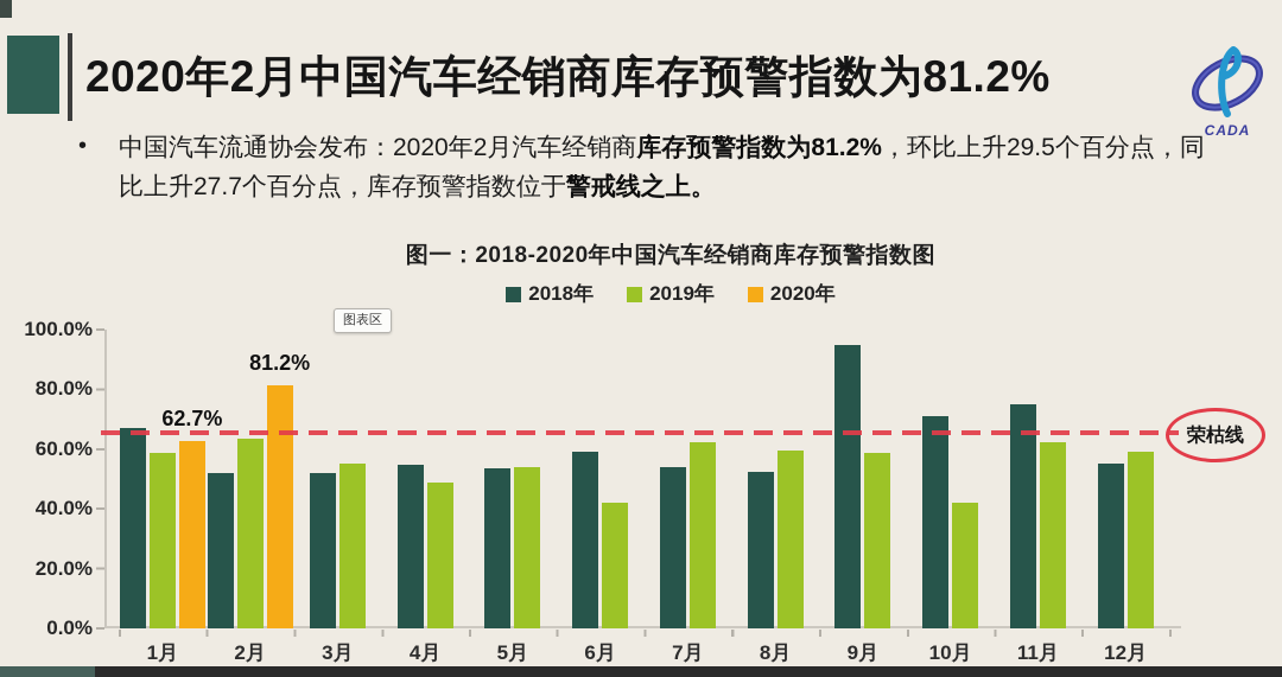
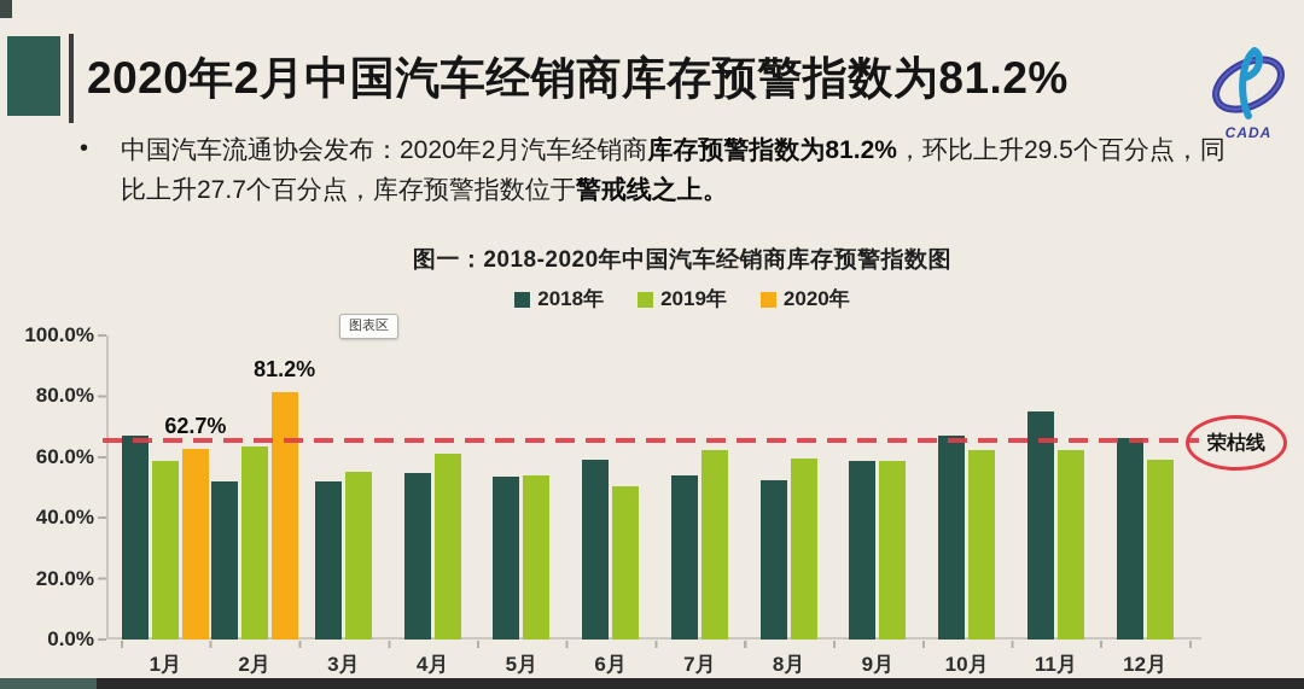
2019年/4月: 49% -> 61%
2019年/6月: 42% -> 50%
2018年/9月: 95% -> 59%
2018年/10月: 71% -> 67%
2019年/10月: 42% -> 62%
2018年/12月: 55% -> 66%
